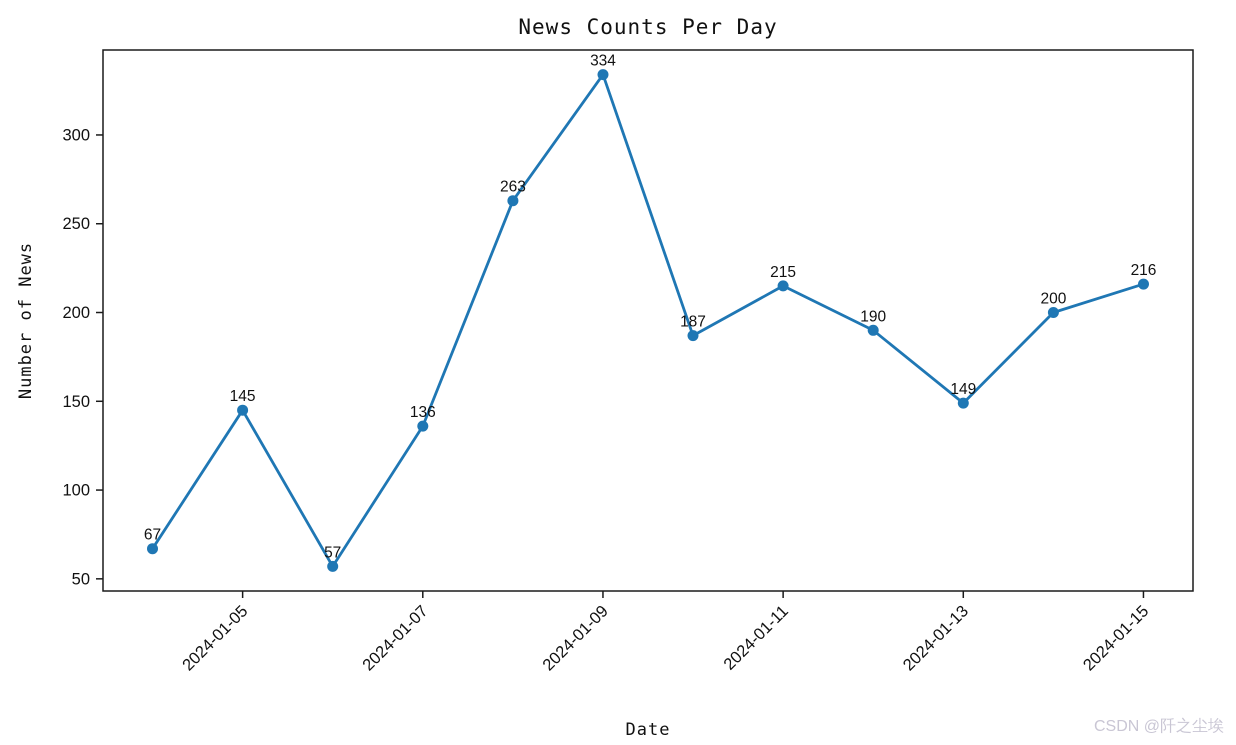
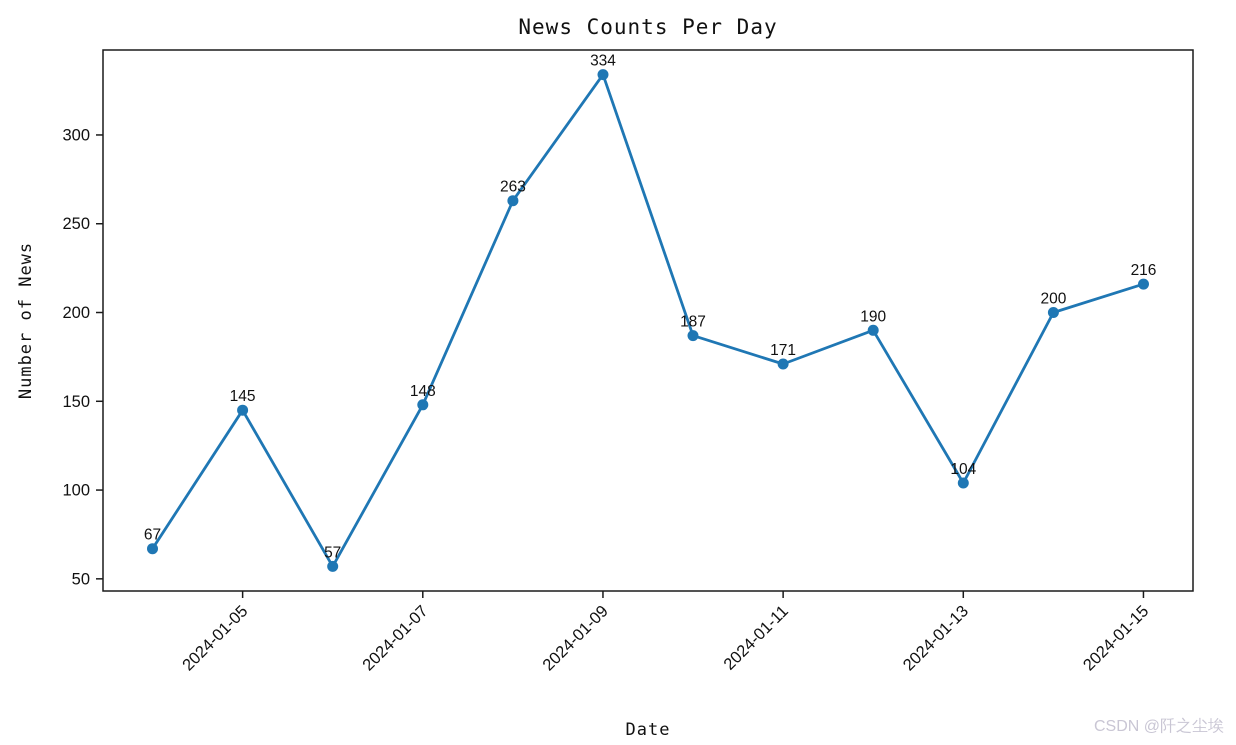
2024-01-07: 136 -> 148
2024-01-11: 215 -> 171
2024-01-13: 149 -> 104
